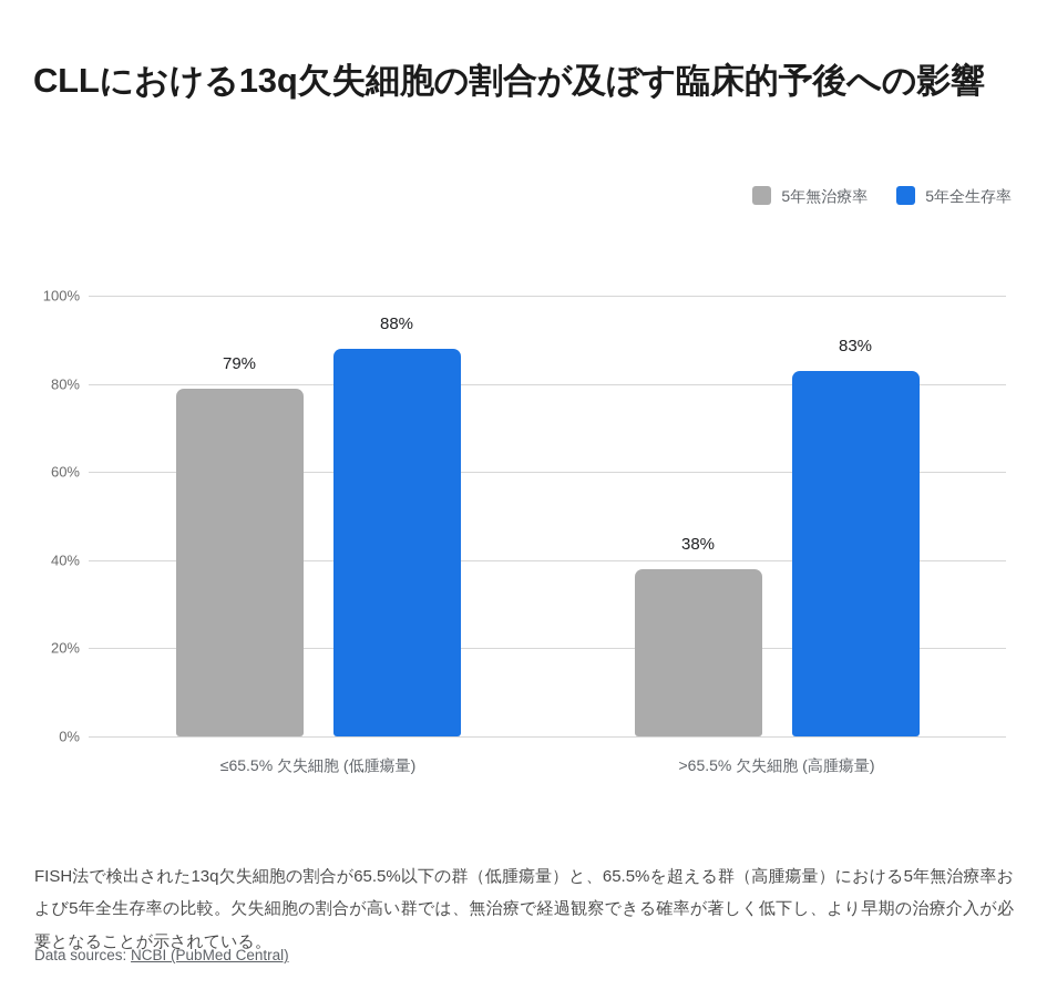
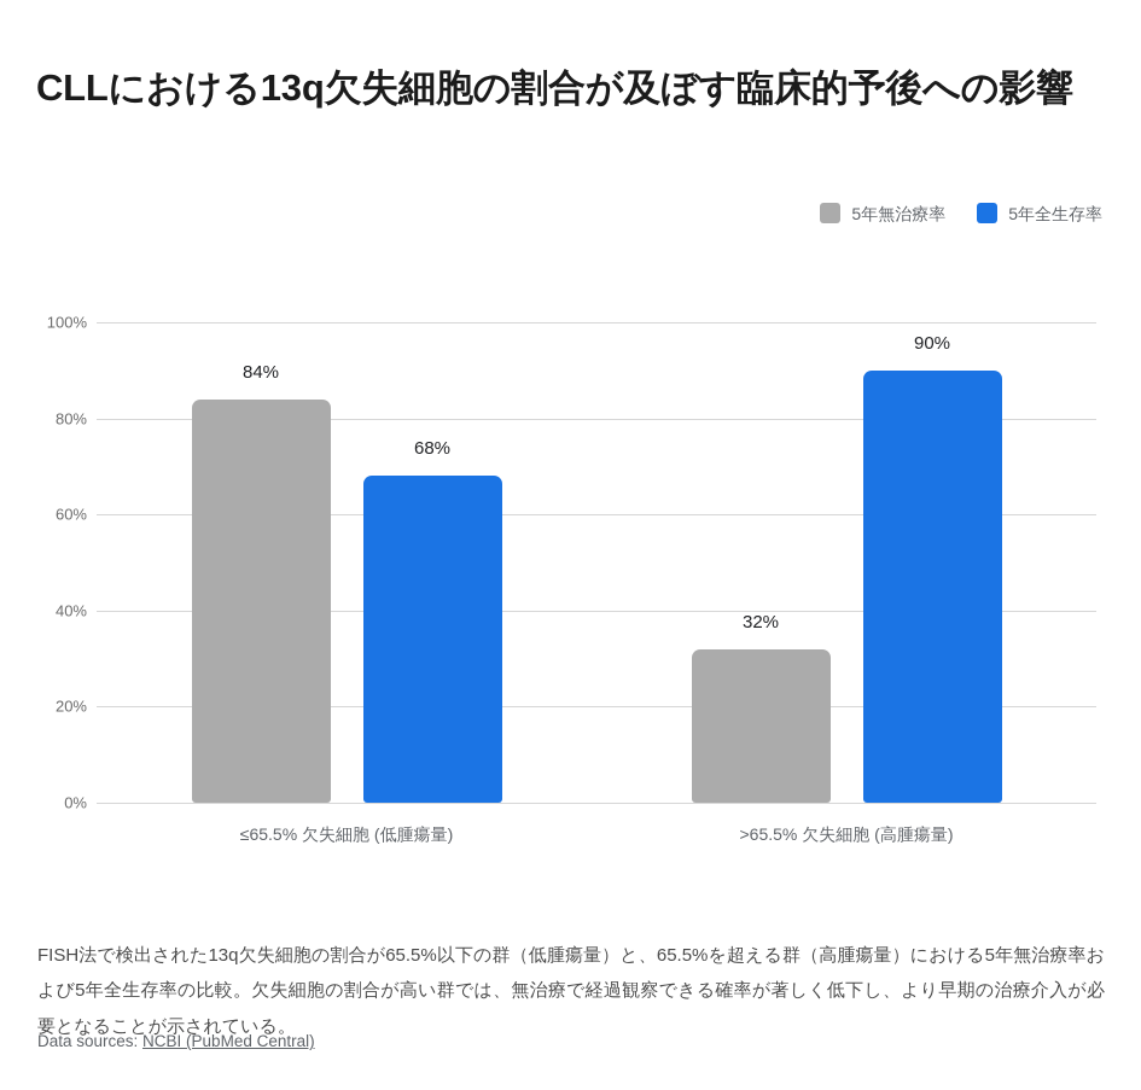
5年無治療率/≤65.5% 欠失細胞 (低腫瘍量): 79% -> 84%
5年全生存率/≤65.5% 欠失細胞 (低腫瘍量): 88% -> 68%
5年無治療率/>65.5% 欠失細胞 (高腫瘍量): 38% -> 32%
5年全生存率/>65.5% 欠失細胞 (高腫瘍量): 83% -> 90%
